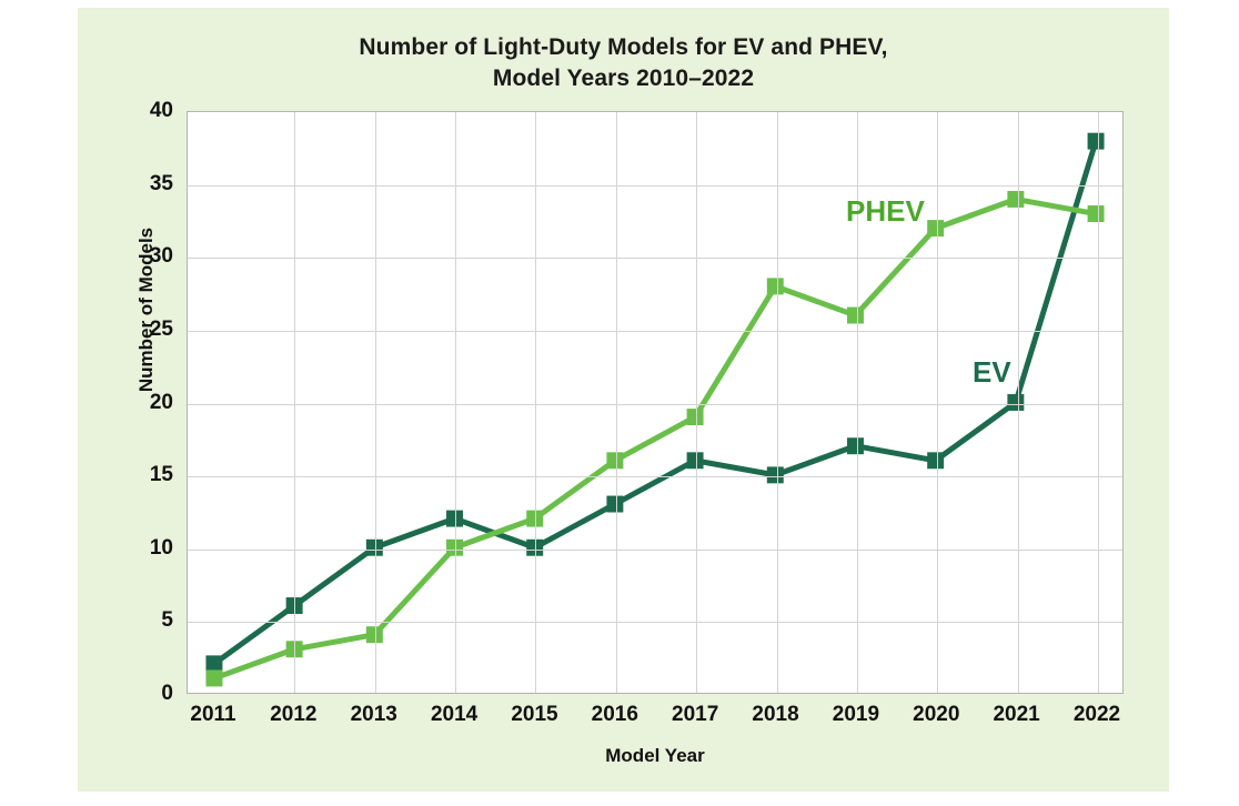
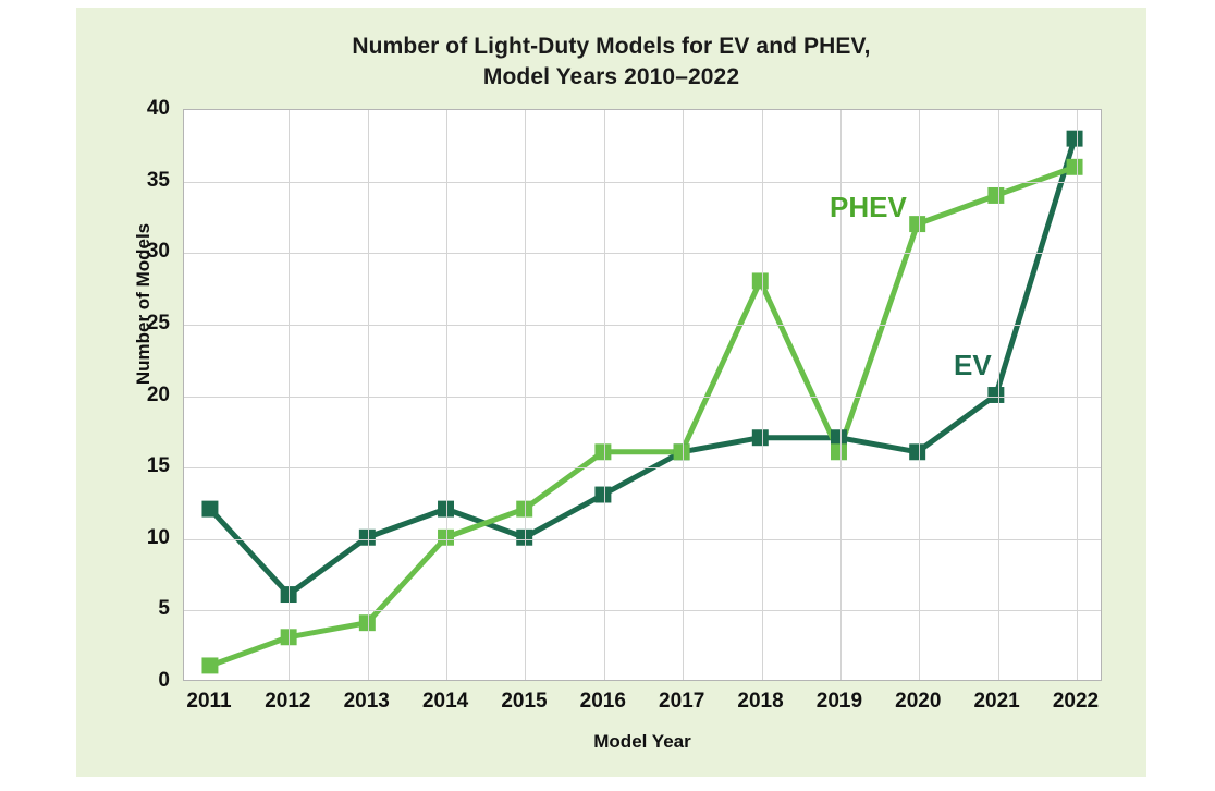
EV/2011: 2 -> 12
PHEV/2017: 19 -> 16
EV/2018: 15 -> 17
PHEV/2019: 26 -> 16
PHEV/2022: 33 -> 36
